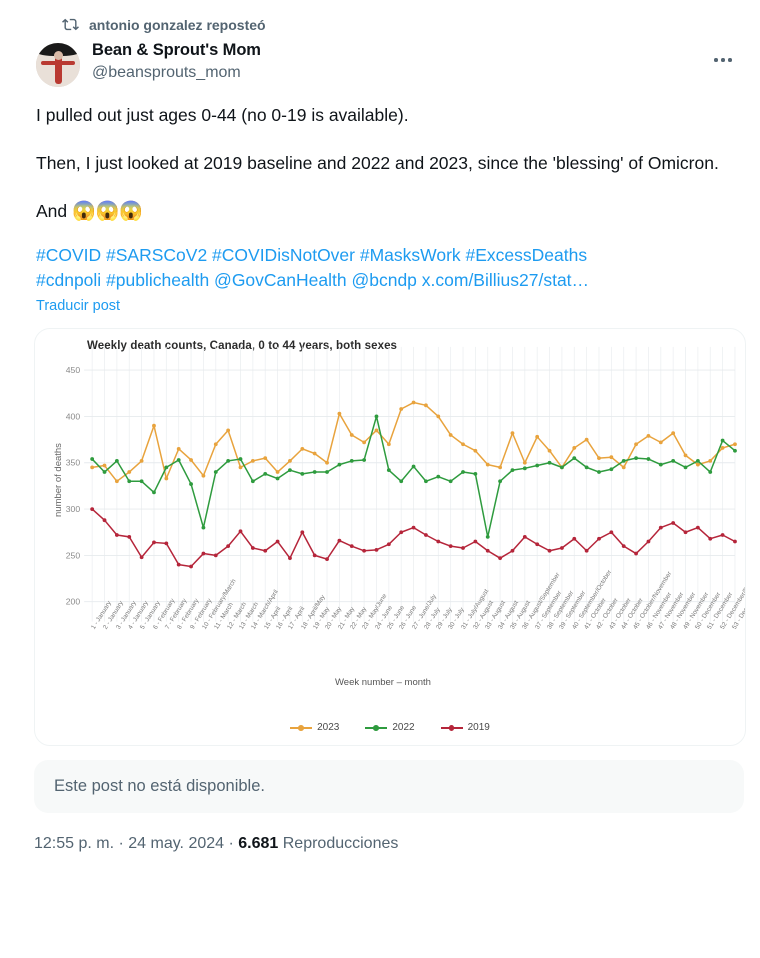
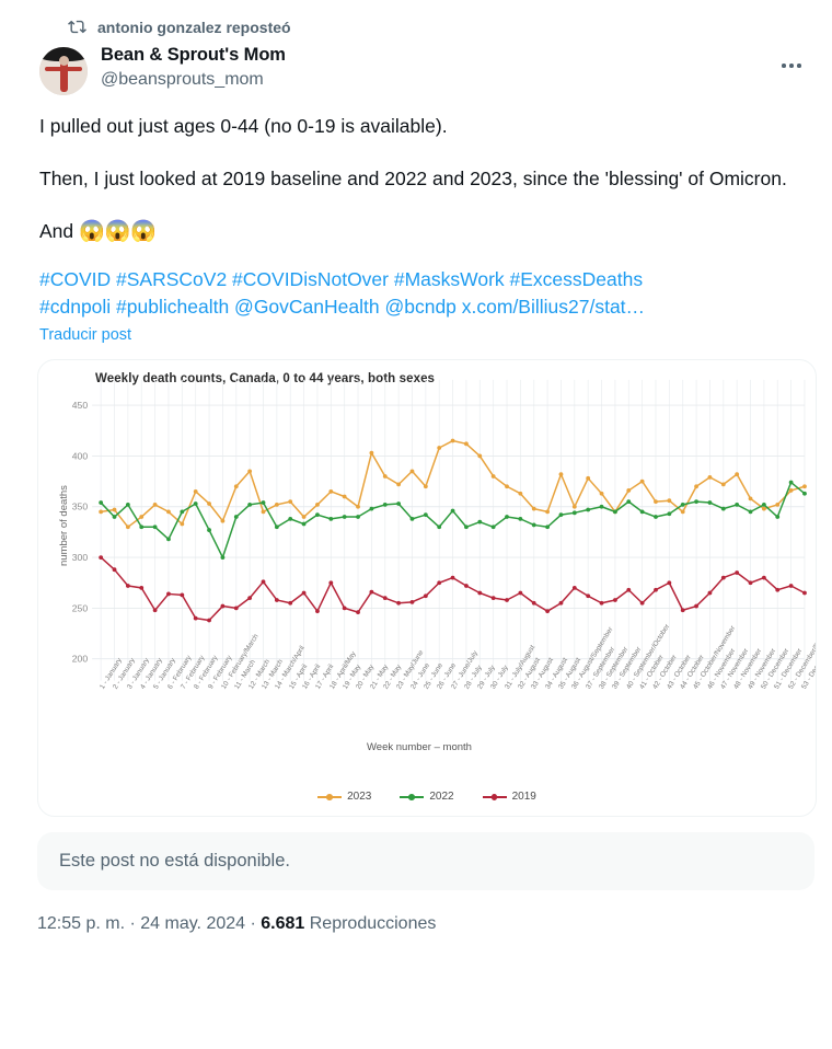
2023/6 - February: 390 -> 340
2022/10 - February/March: 280 -> 300
2022/24 - June: 400 -> 340
2022/33 - August: 270 -> 330
2019/44 - October: 260 -> 250
